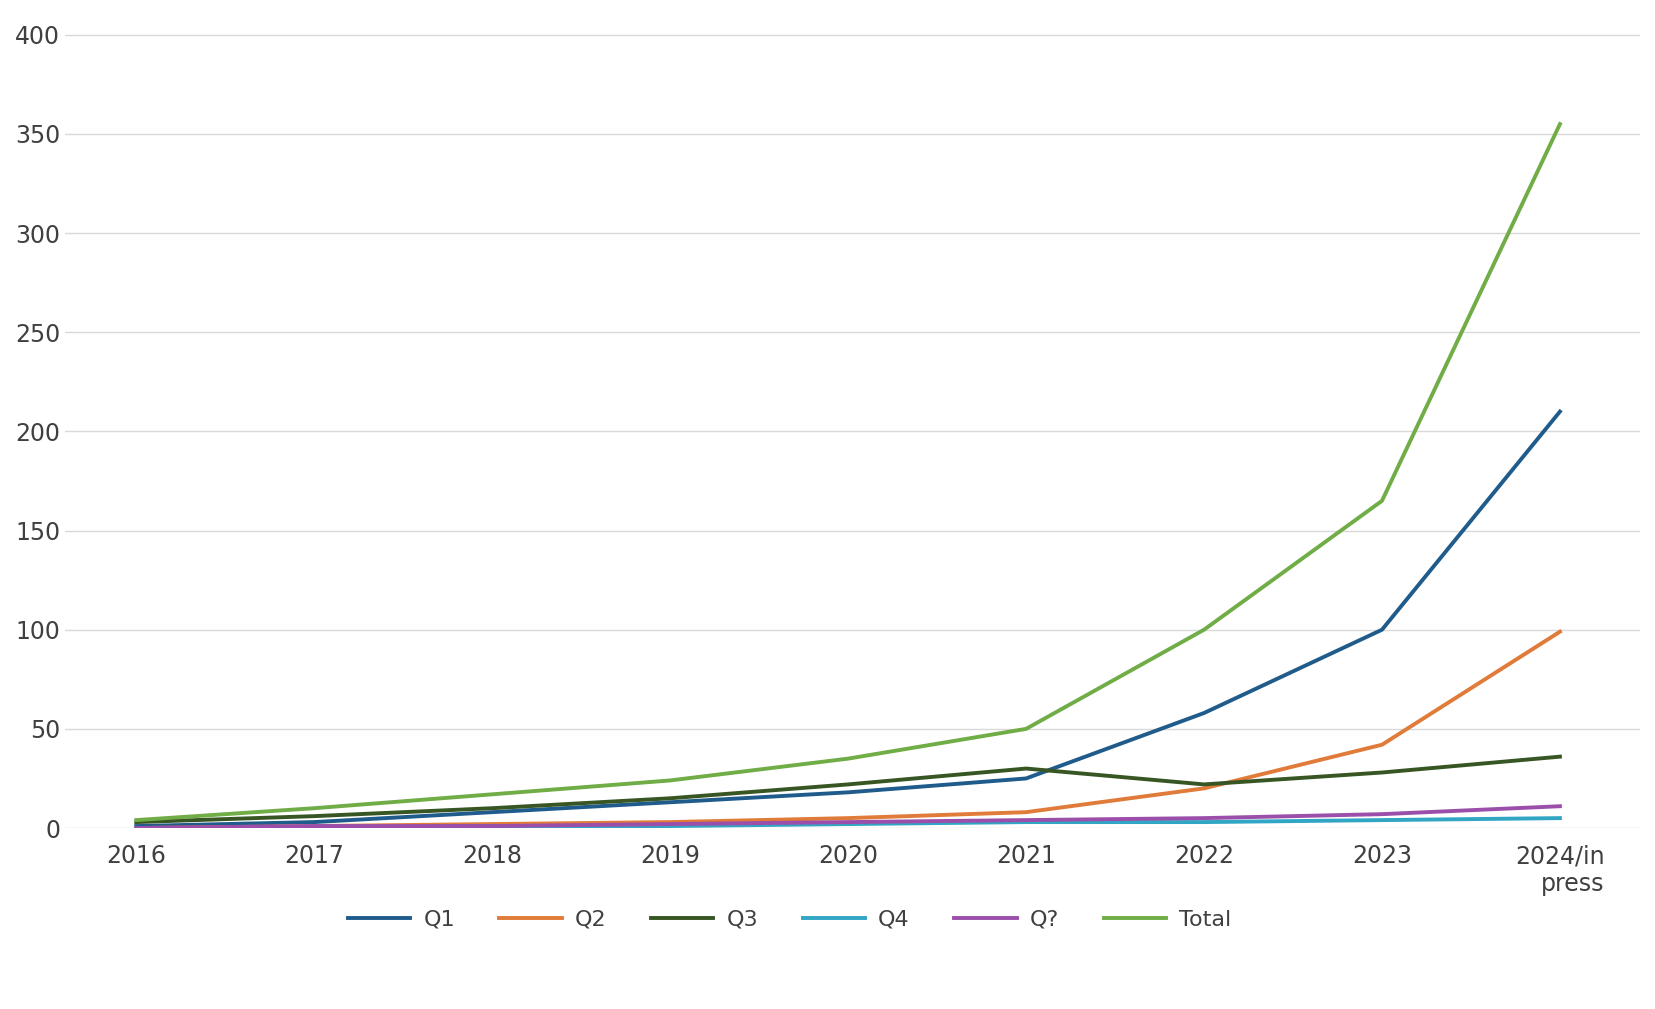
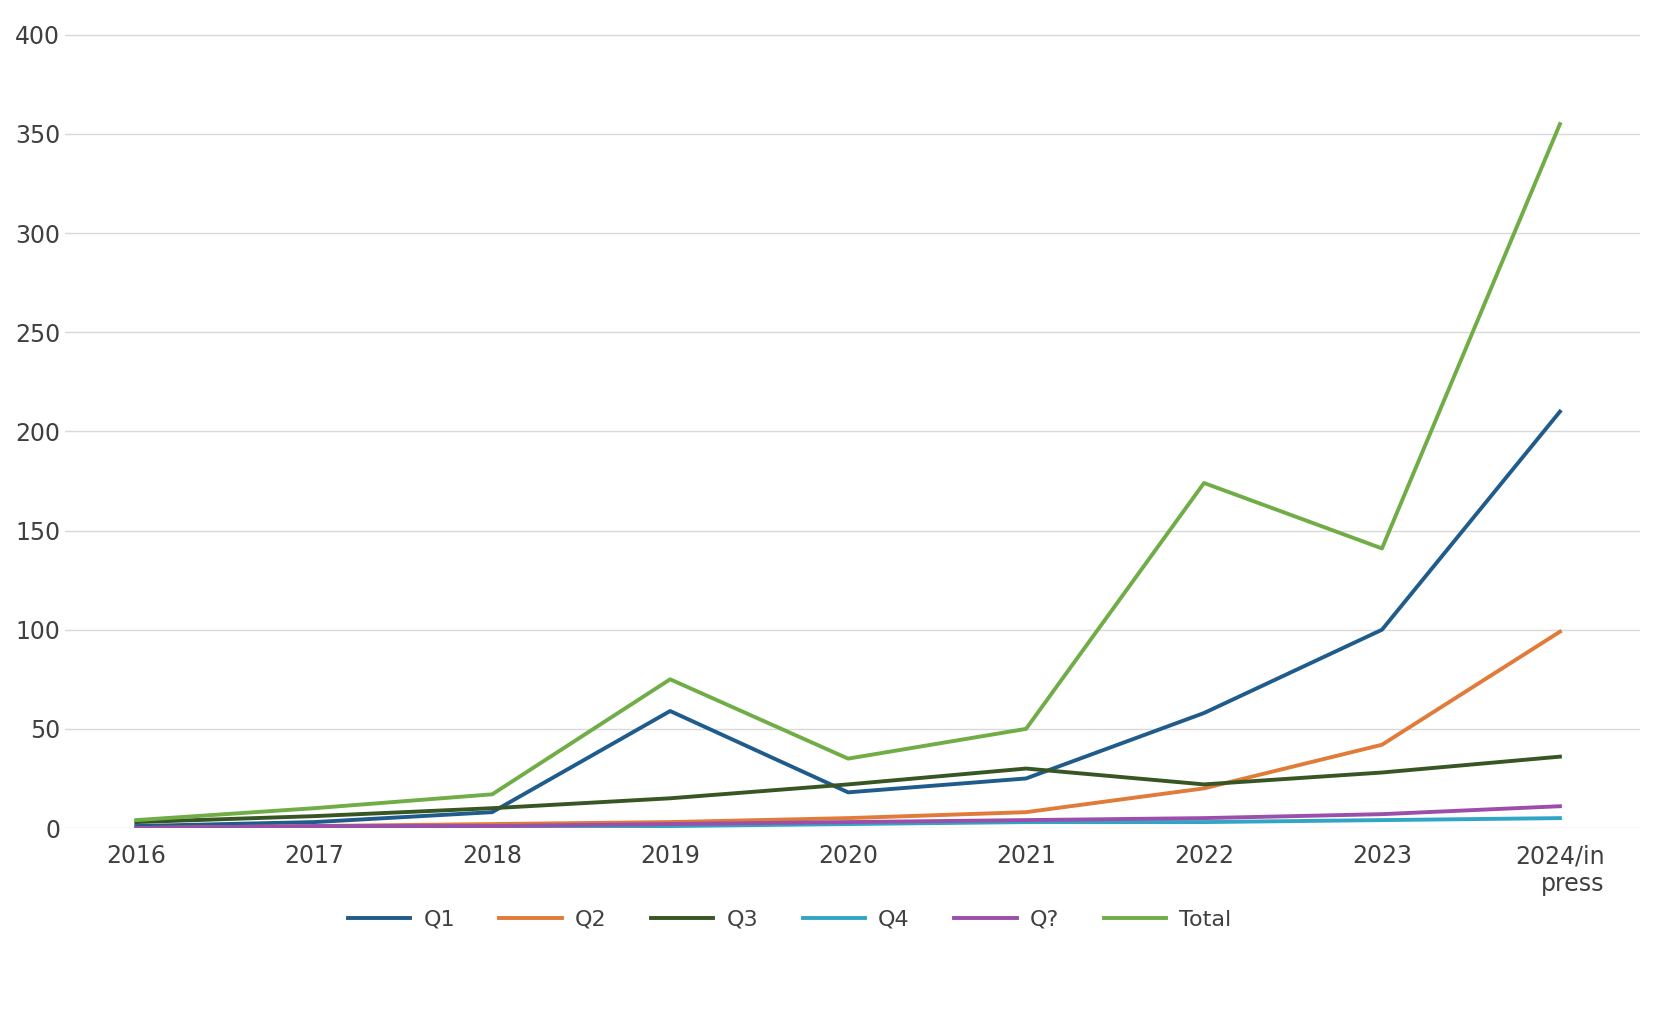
Q1/2019: 13 -> 59
Total/2019: 24 -> 75
Total/2022: 100 -> 174
Total/2023: 165 -> 141
